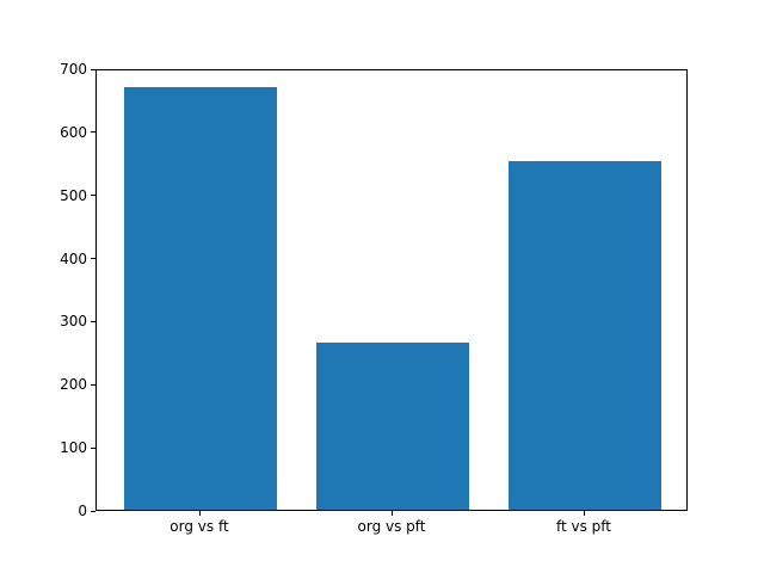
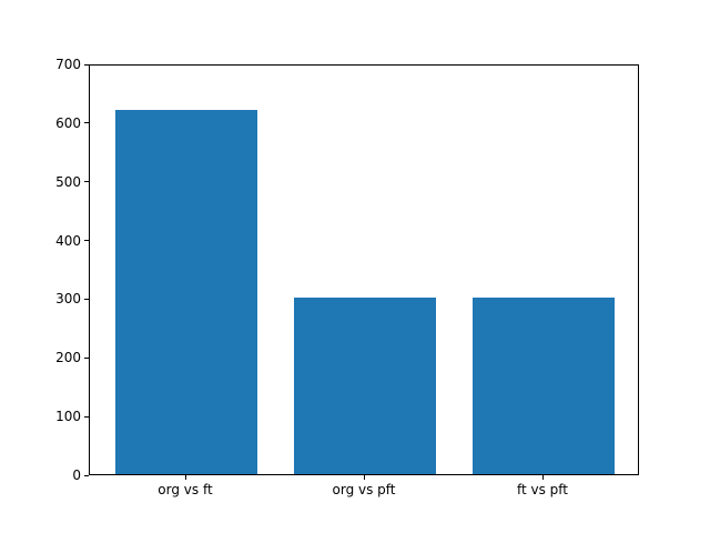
org vs ft: 670 -> 620
org vs pft: 260 -> 300
ft vs pft: 550 -> 300
